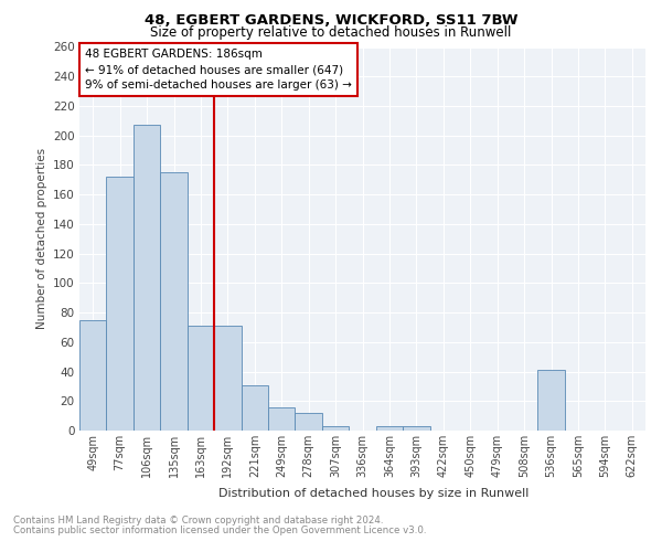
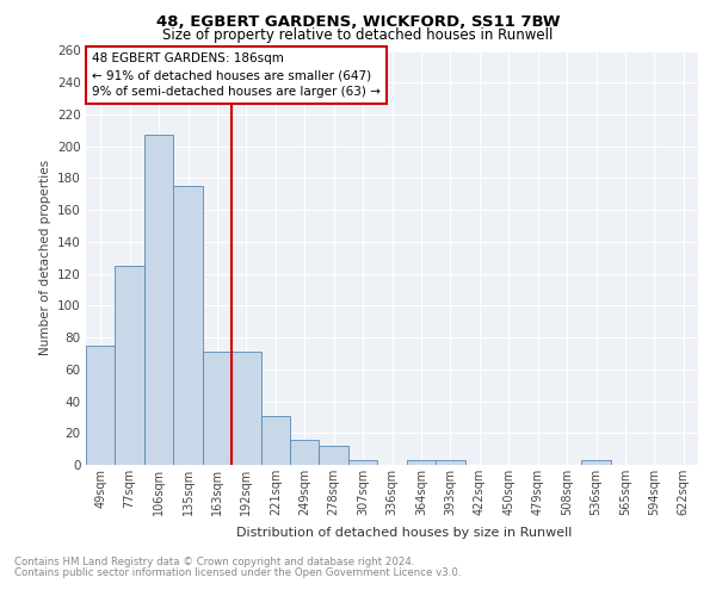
77sqm: 172 -> 125
536sqm: 41 -> 3
